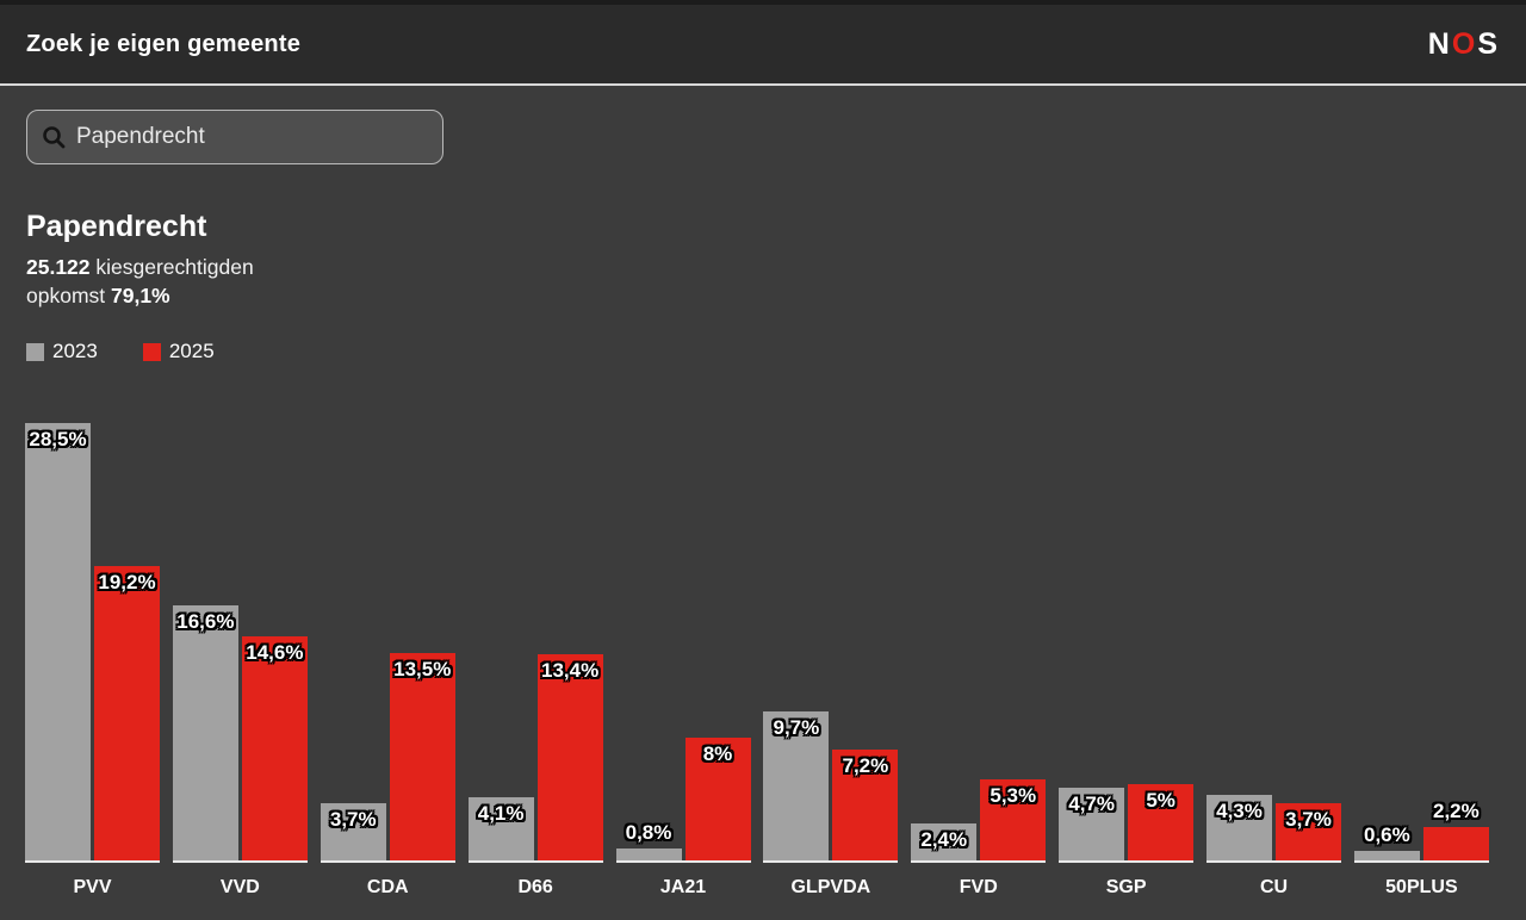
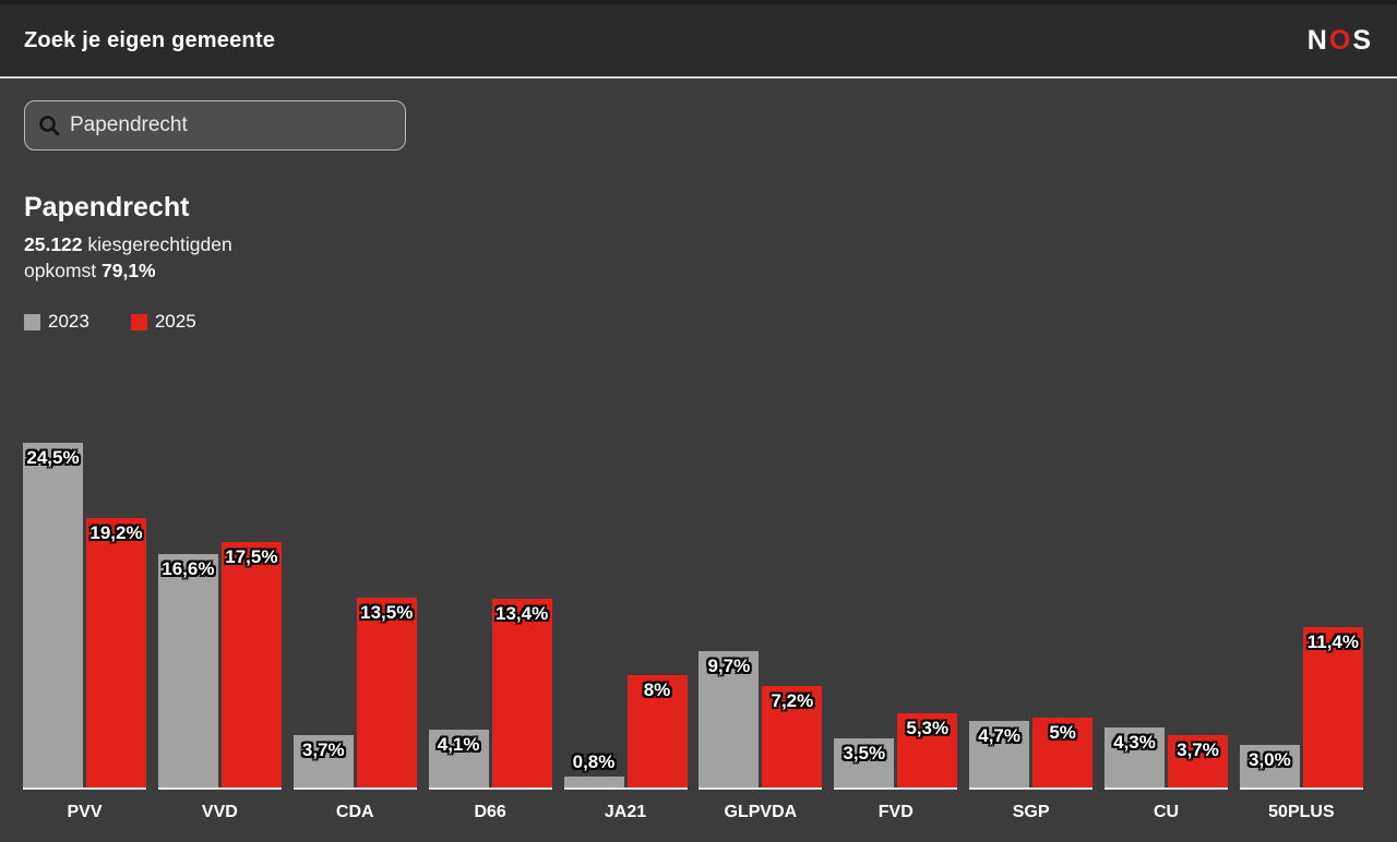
2023/PVV: 28,5% -> 24,5%
2025/VVD: 14,6% -> 17,5%
2023/FVD: 2,4% -> 3,5%
2023/50PLUS: 0,6% -> 3,0%
2025/50PLUS: 2,2% -> 11,4%
